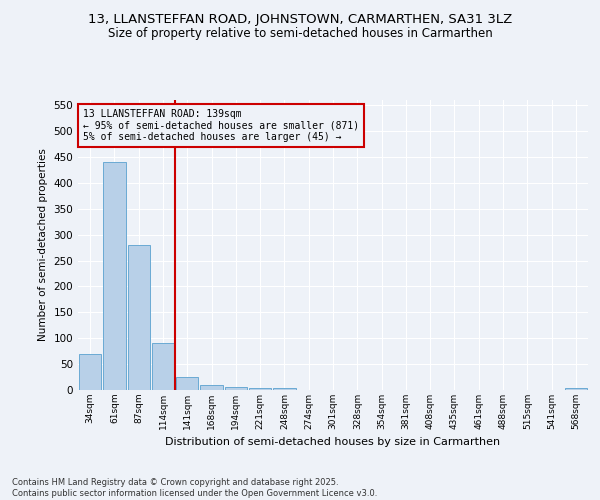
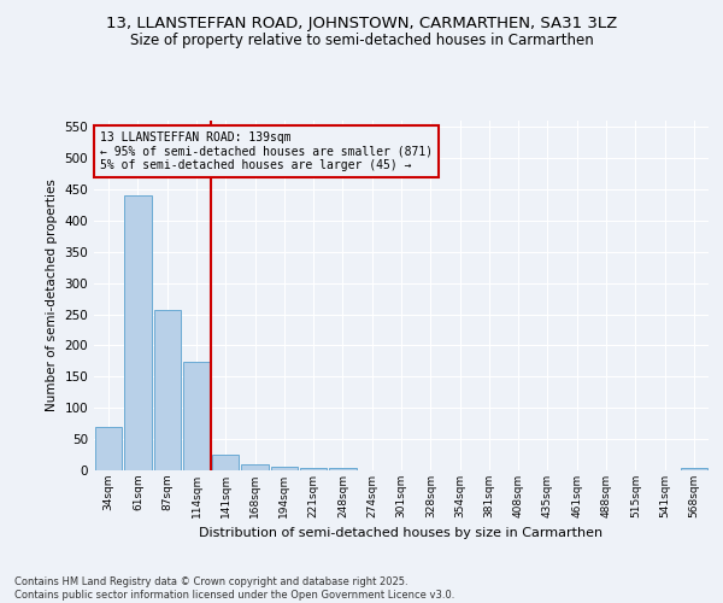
87sqm: 280 -> 256
114sqm: 90 -> 174
